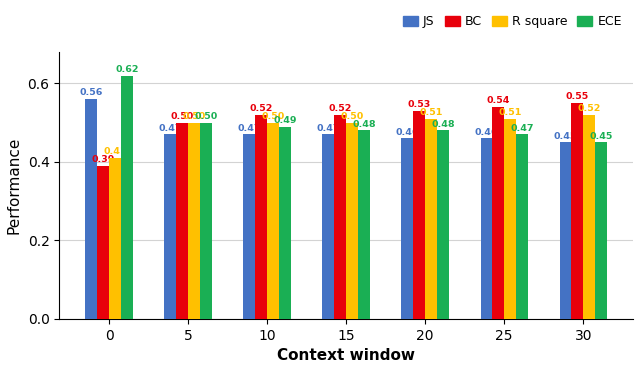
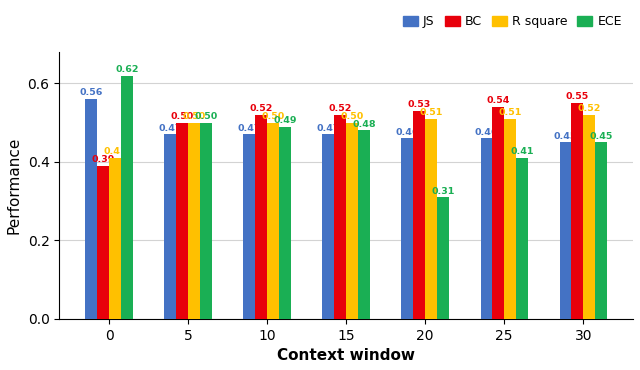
ECE/20: 0.48 -> 0.31
ECE/25: 0.47 -> 0.41
